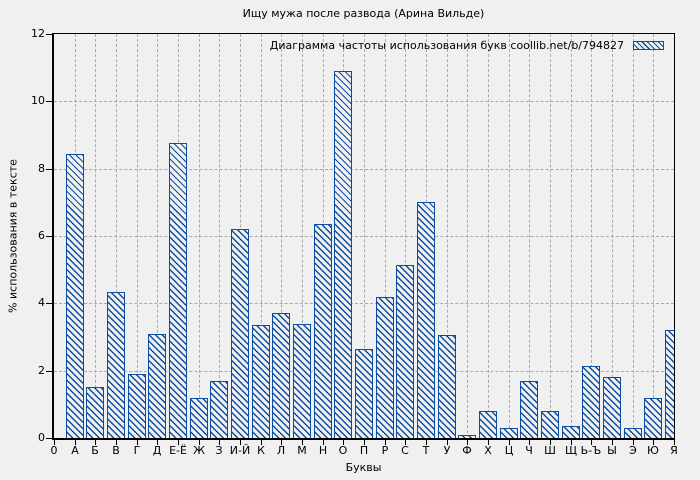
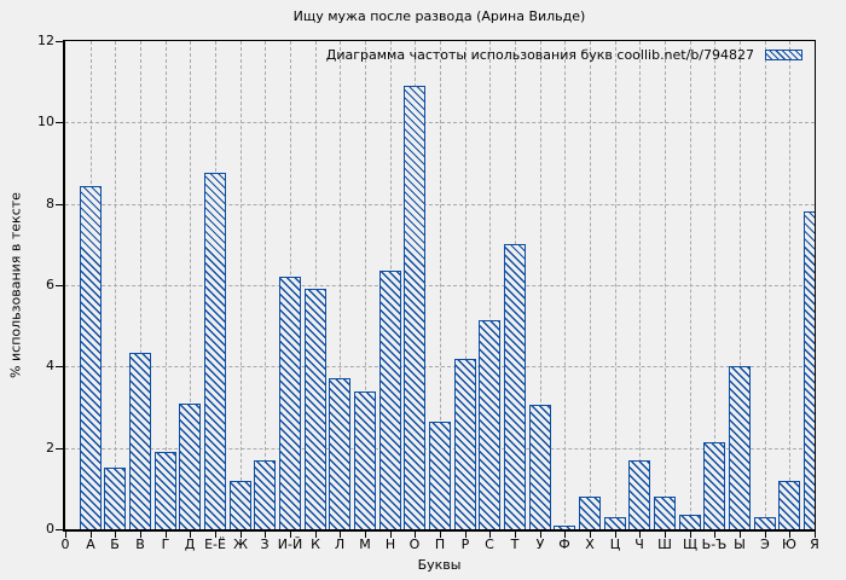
К: 3.4 -> 5.9
Ы: 1.8 -> 4.0
Я: 3.2 -> 7.8
